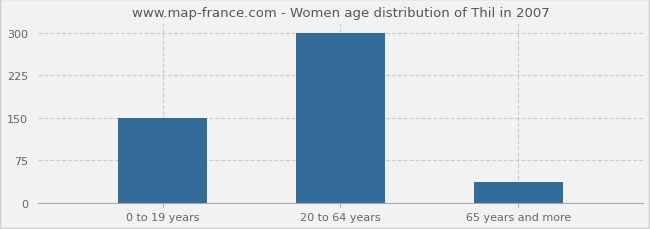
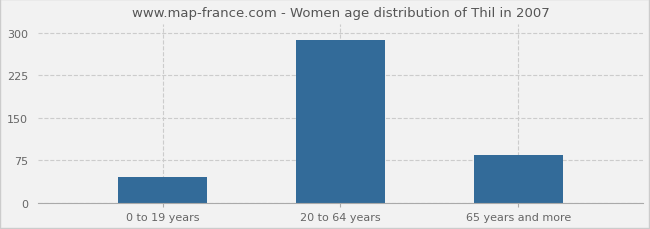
0 to 19 years: 150 -> 46
20 to 64 years: 300 -> 288
65 years and more: 37 -> 84
